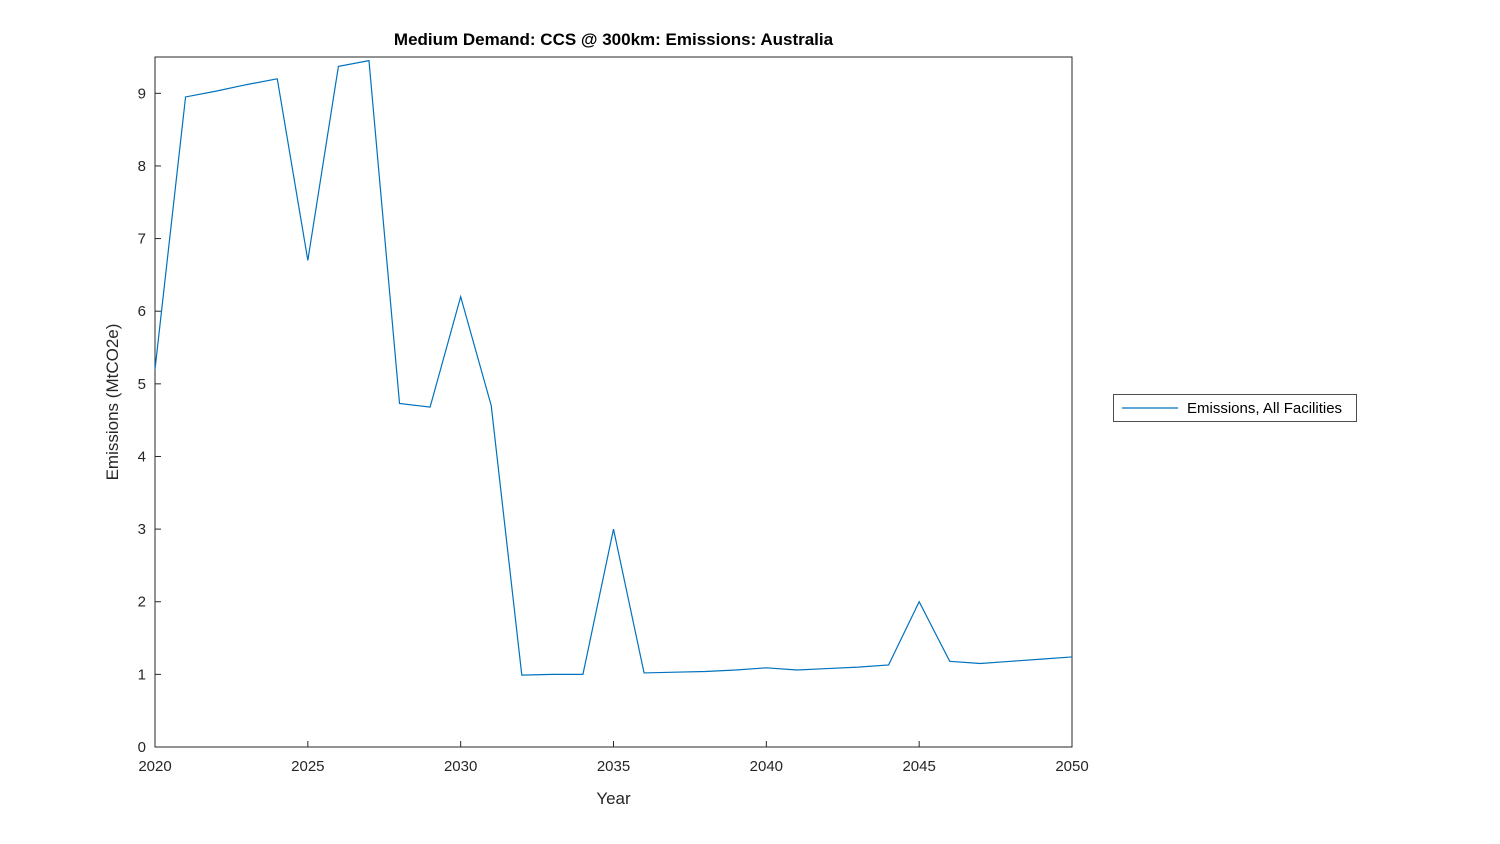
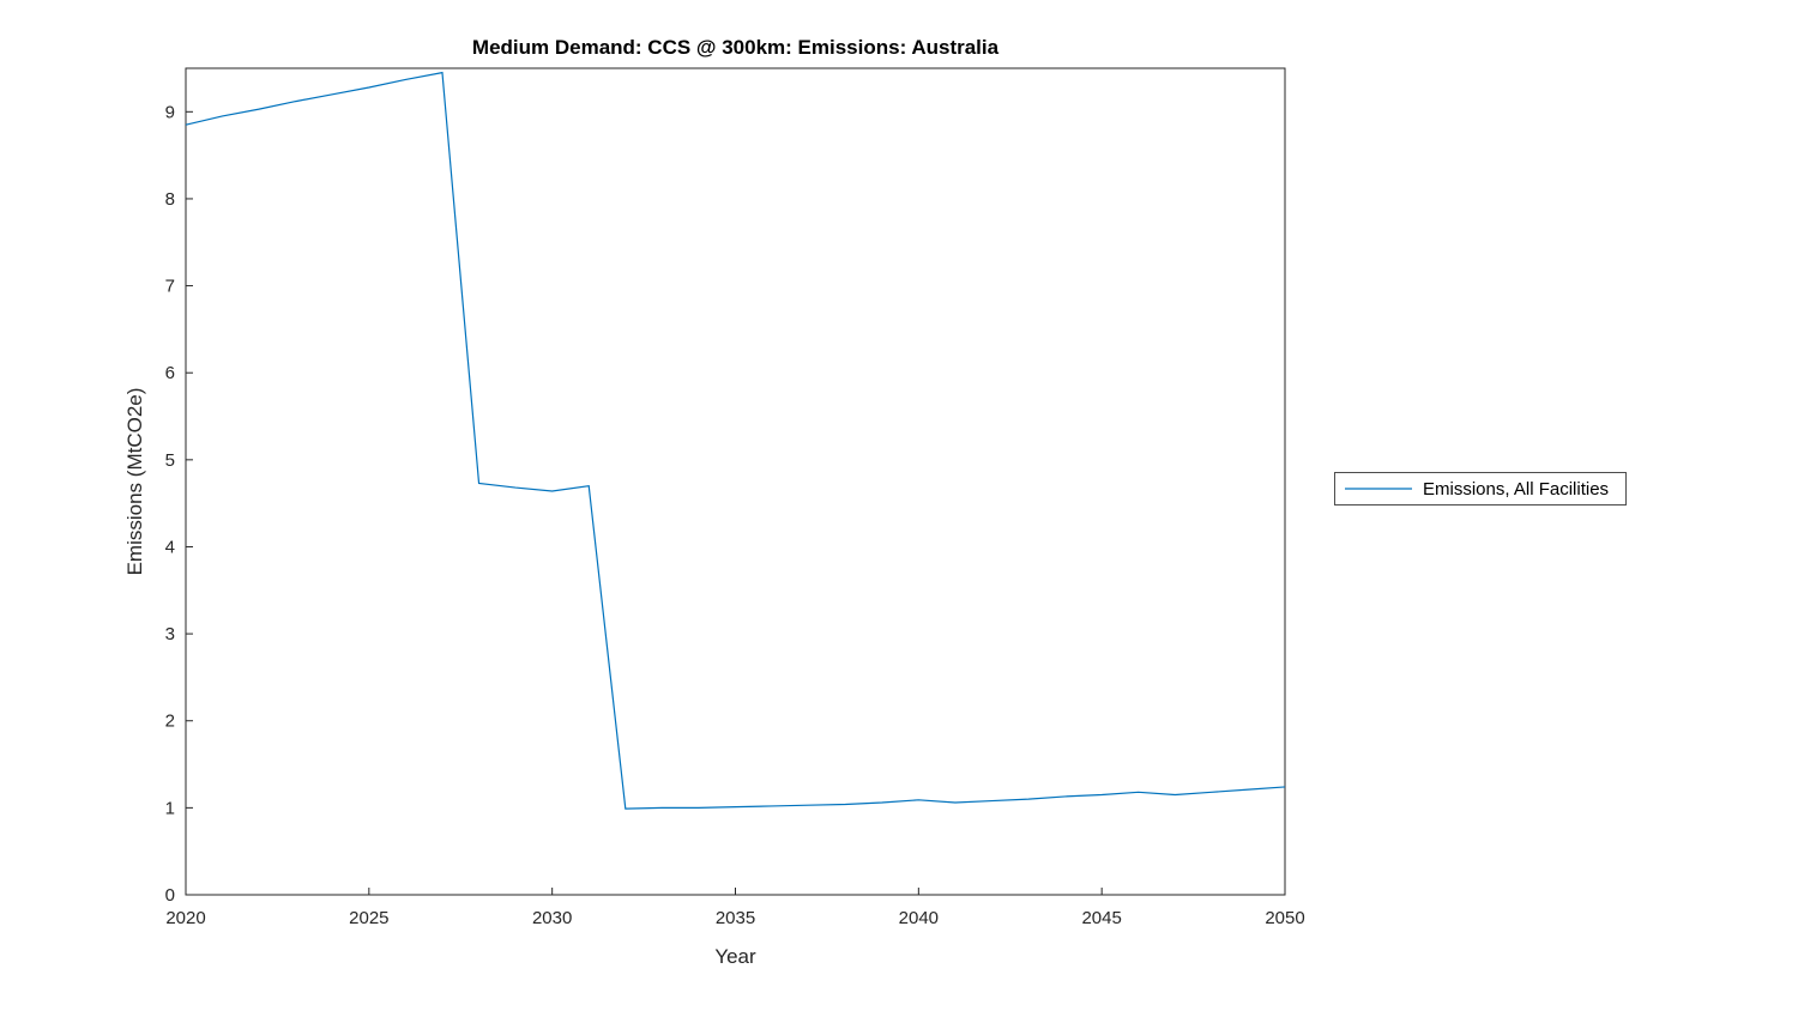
2020: 5.2 -> 8.8
2025: 6.7 -> 9.3
2030: 6.2 -> 4.6
2035: 3.0 -> 1.0
2045: 2.0 -> 1.1
